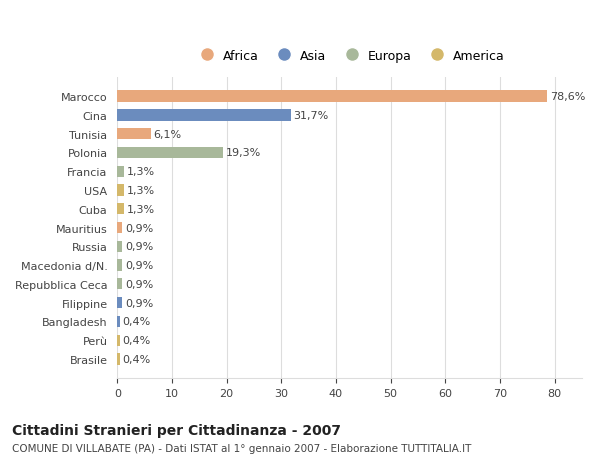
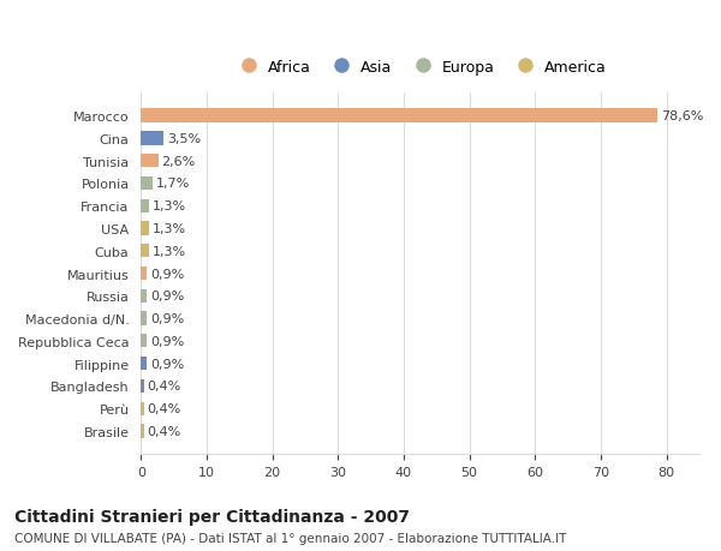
Cina: 31,7% -> 3,5%
Tunisia: 6,1% -> 2,6%
Polonia: 19,3% -> 1,7%
